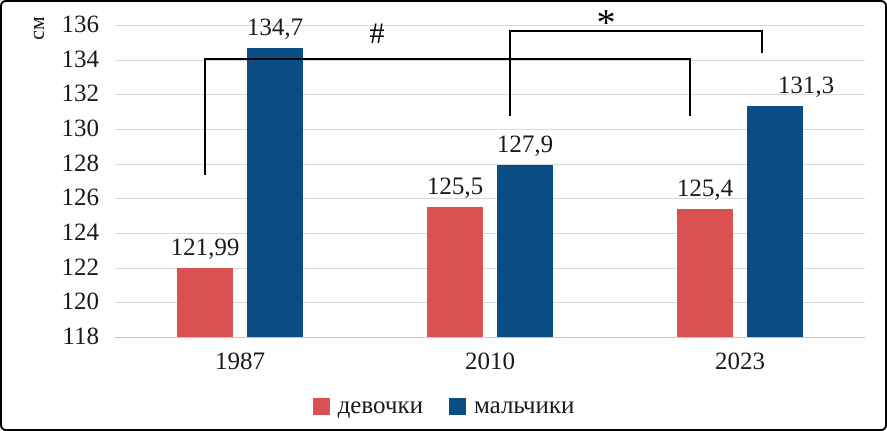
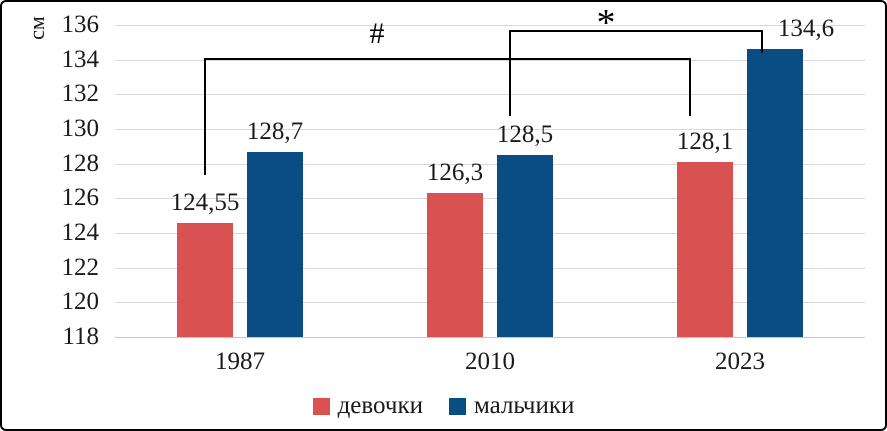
девочки/1987: 121,99 -> 124,55
мальчики/1987: 134,7 -> 128,7
девочки/2010: 125,5 -> 126,3
мальчики/2010: 127,9 -> 128,5
девочки/2023: 125,4 -> 128,1
мальчики/2023: 131,3 -> 134,6
